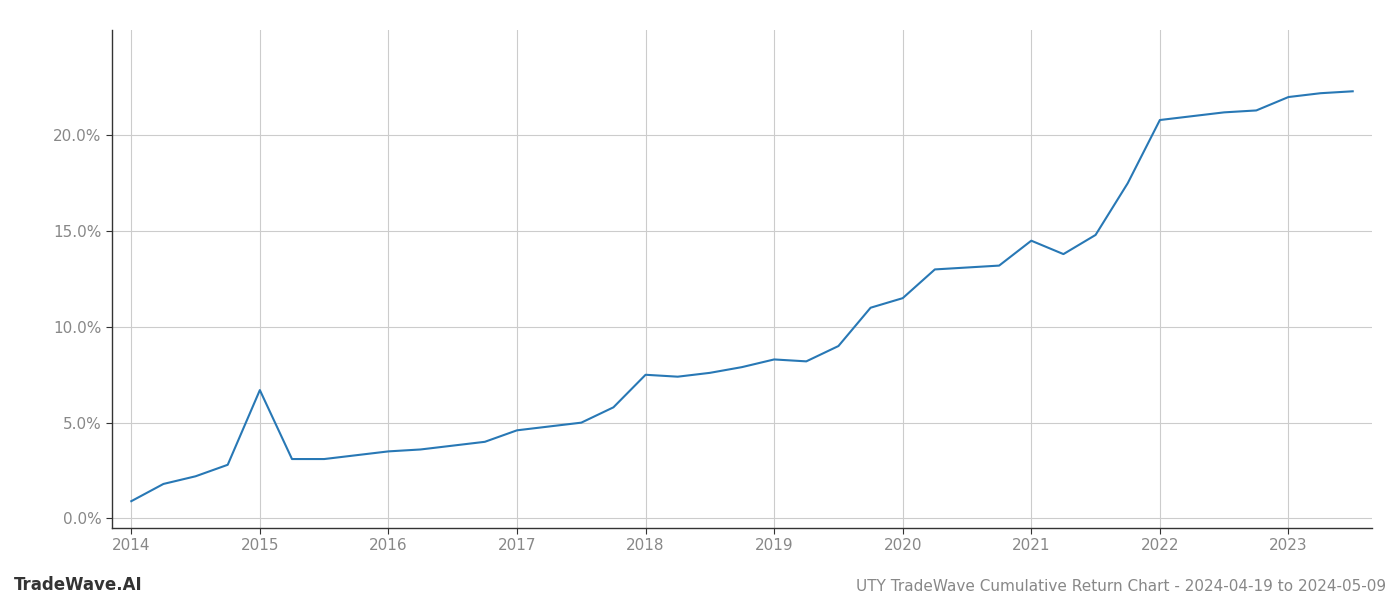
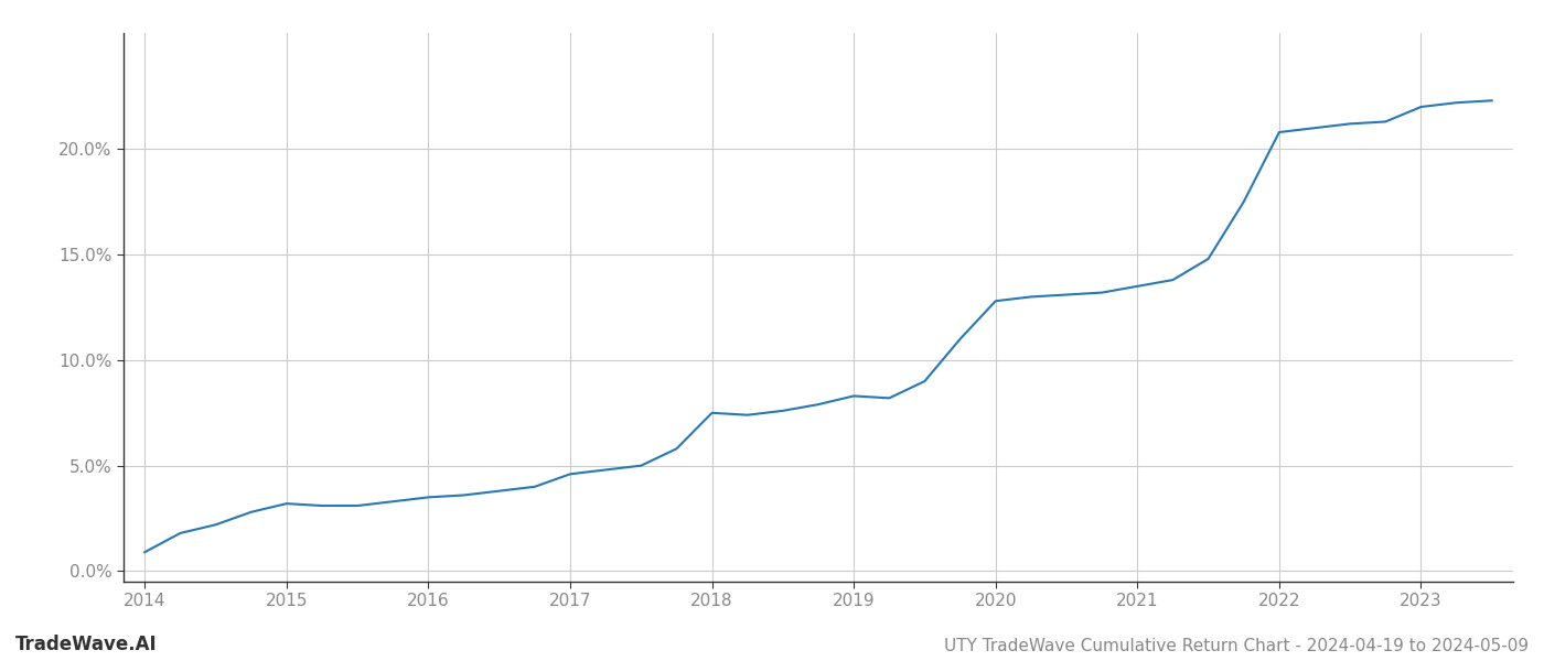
2015: 6.7% -> 3.2%
2020: 11.5% -> 12.8%
2021: 14.5% -> 13.5%
